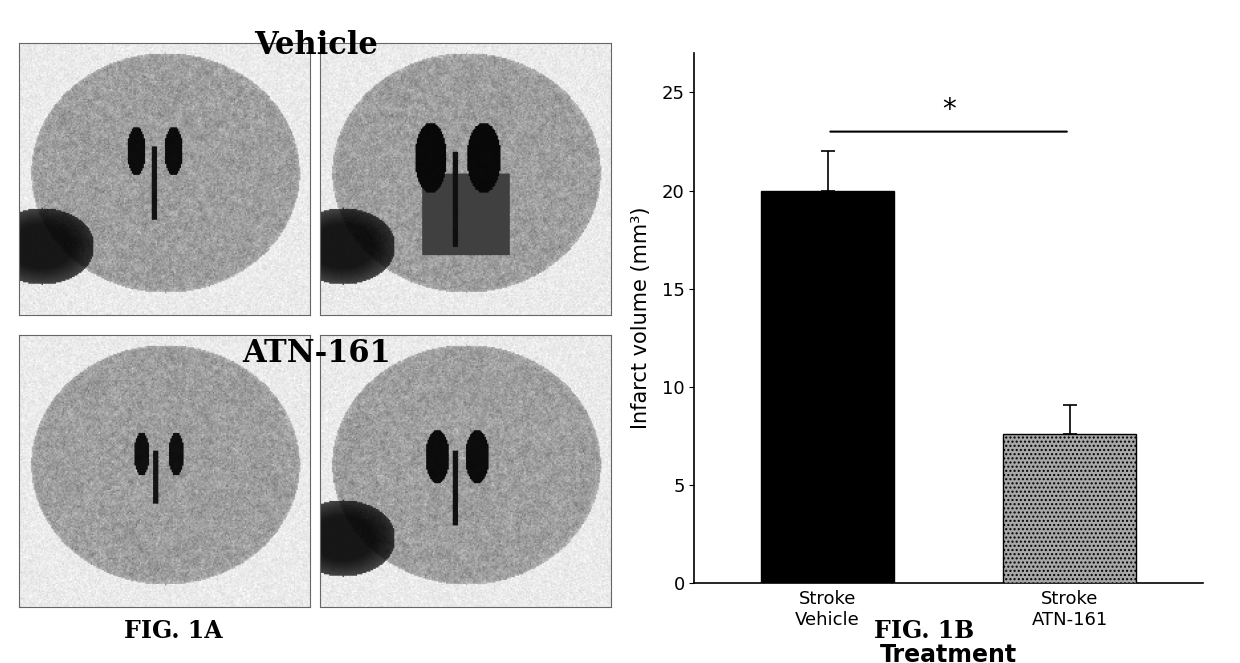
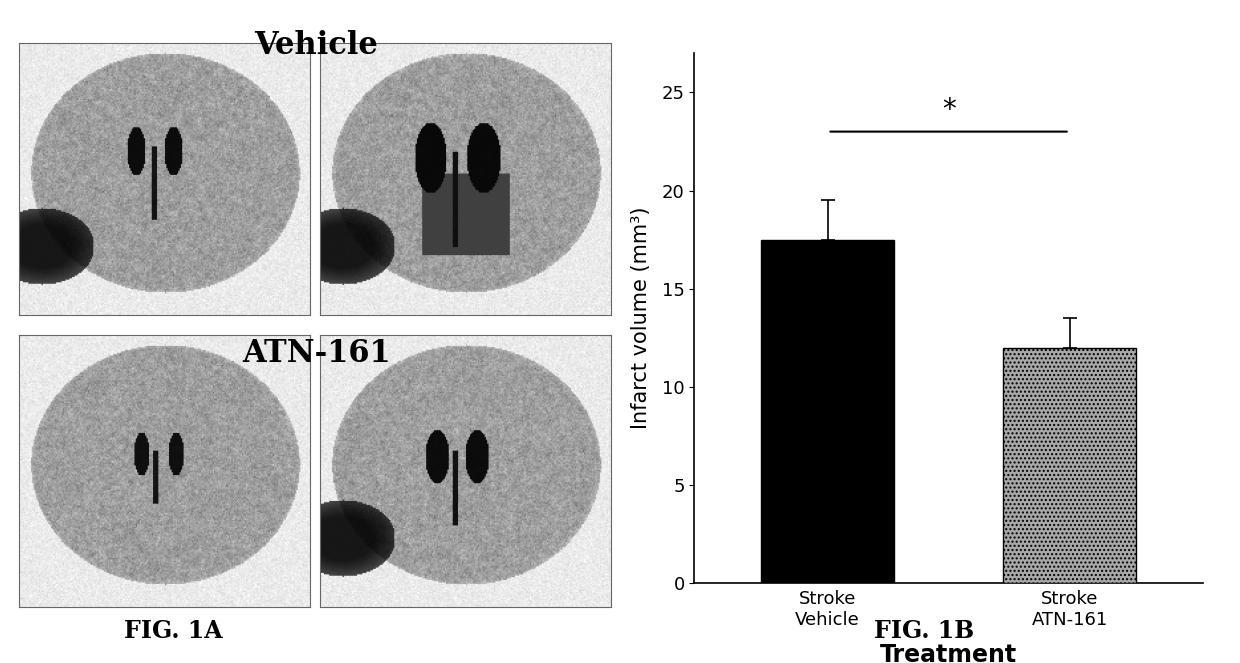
Stroke Vehicle: 20.0 -> 17.5
Stroke ATN-161: 7.6 -> 12.0
